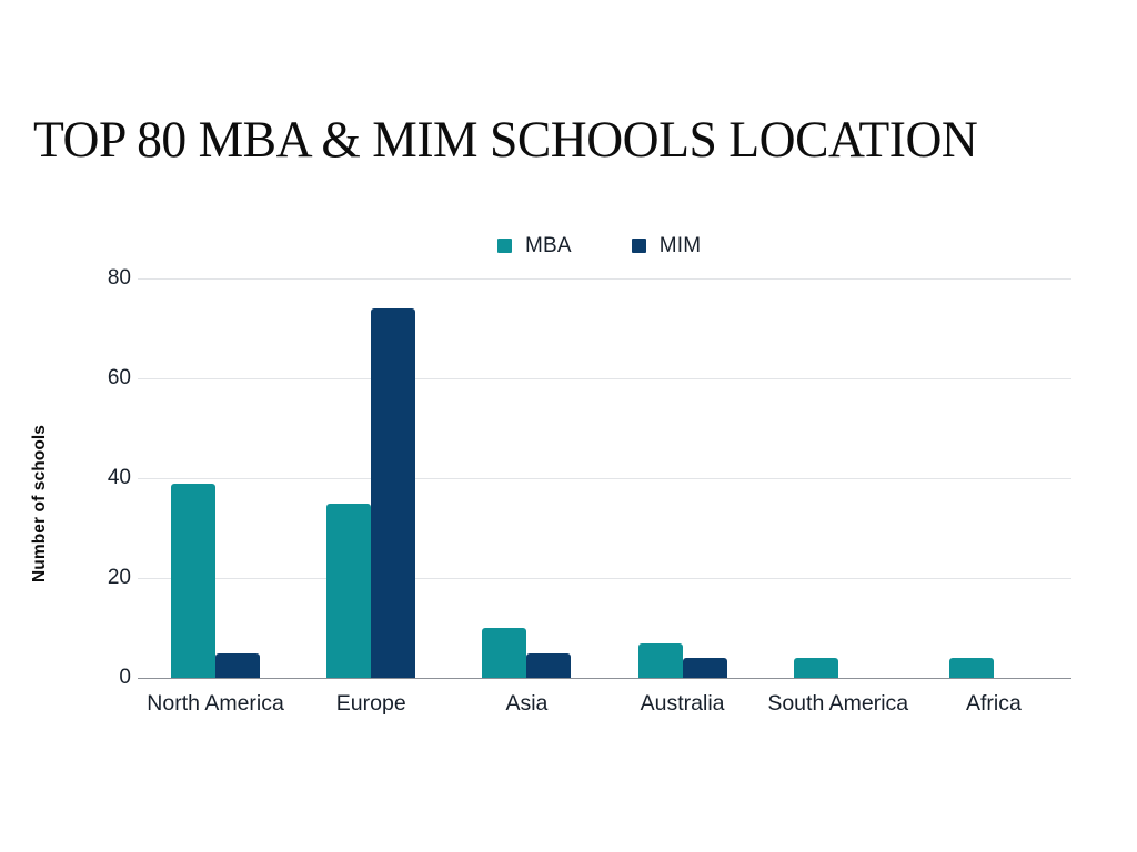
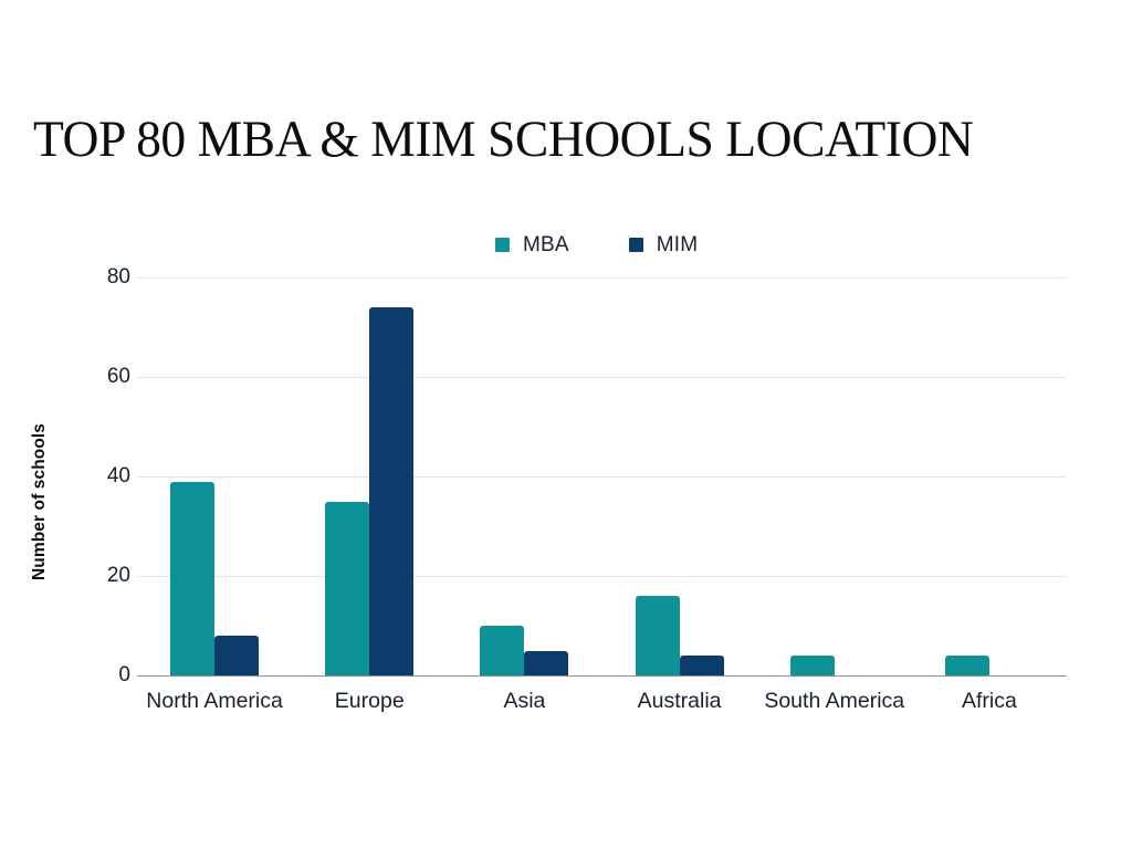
MIM/North America: 5 -> 8
MBA/Australia: 7 -> 16
